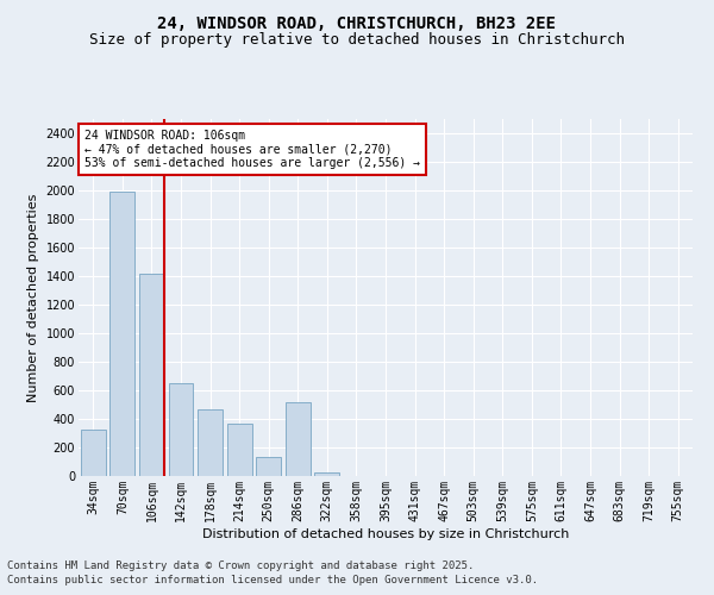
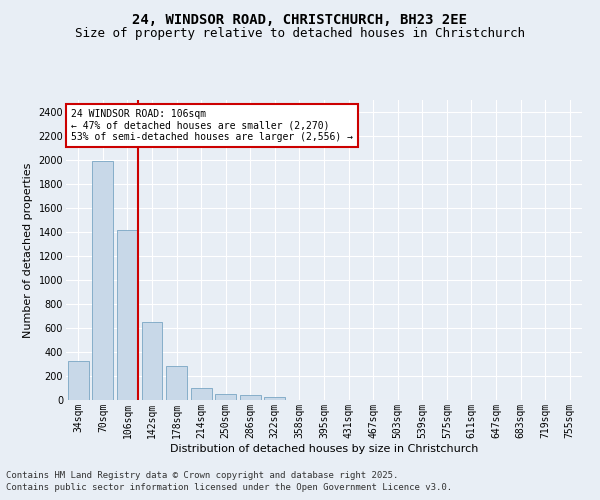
178sqm: 470 -> 280
214sqm: 370 -> 100
250sqm: 130 -> 50
286sqm: 520 -> 40
